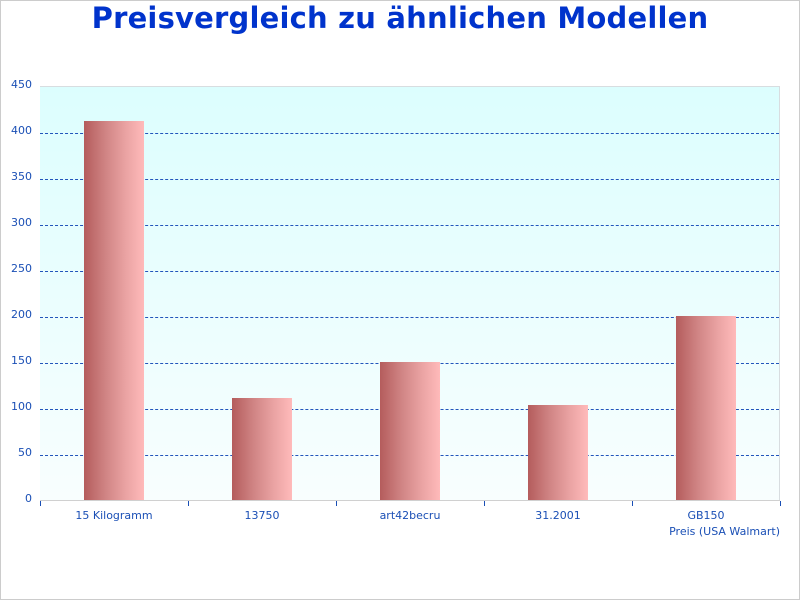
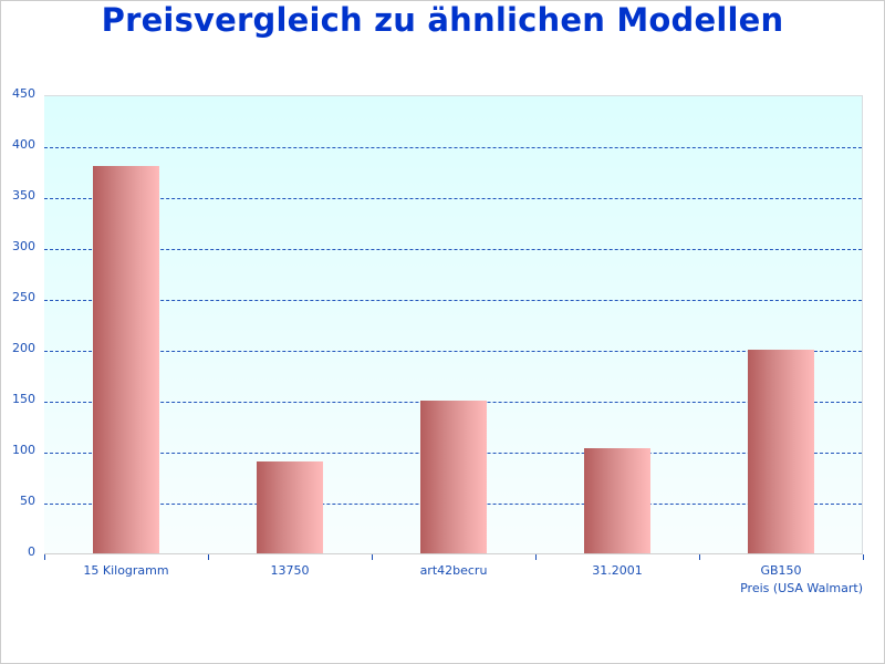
15 Kilogramm: 410 -> 380
13750: 110 -> 90
